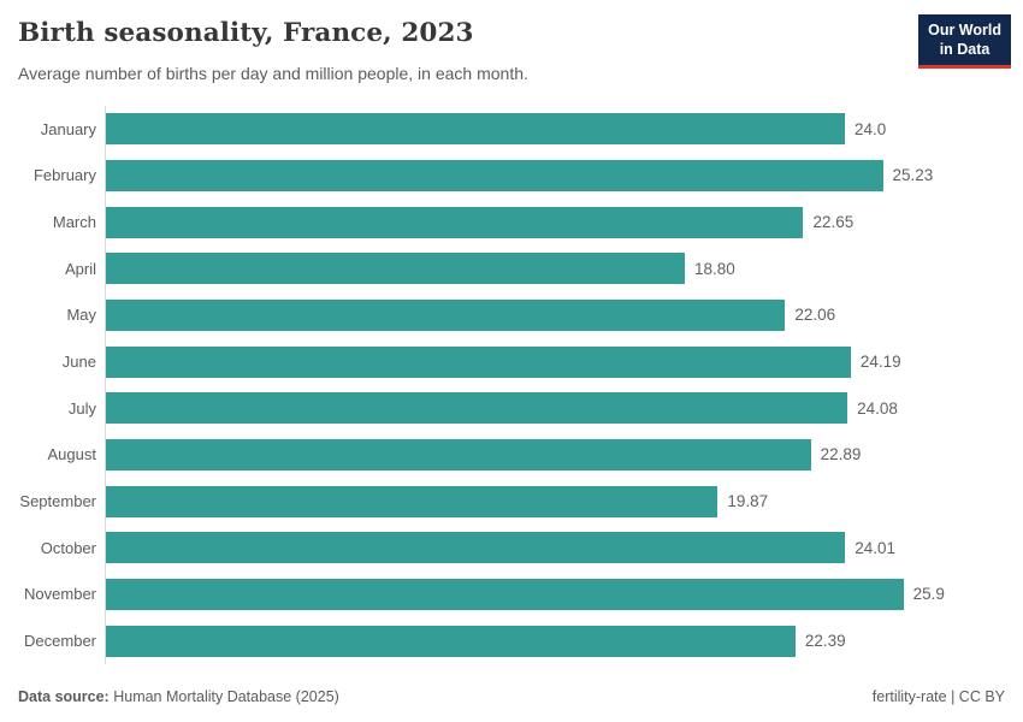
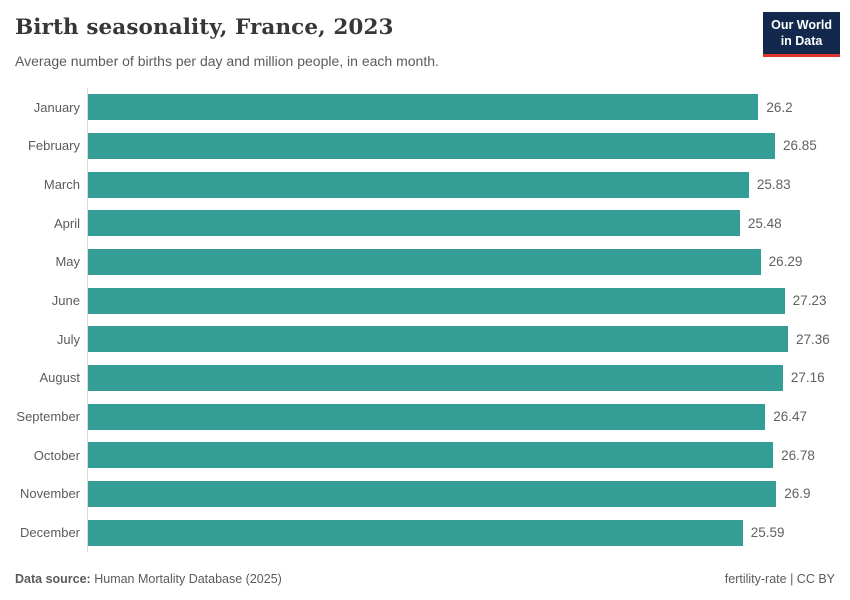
January: 24.0 -> 26.2
February: 25.23 -> 26.85
March: 22.65 -> 25.83
April: 18.80 -> 25.48
May: 22.06 -> 26.29
June: 24.19 -> 27.23
July: 24.08 -> 27.36
August: 22.89 -> 27.16
September: 19.87 -> 26.47
October: 24.01 -> 26.78
November: 25.9 -> 26.9
December: 22.39 -> 25.59
